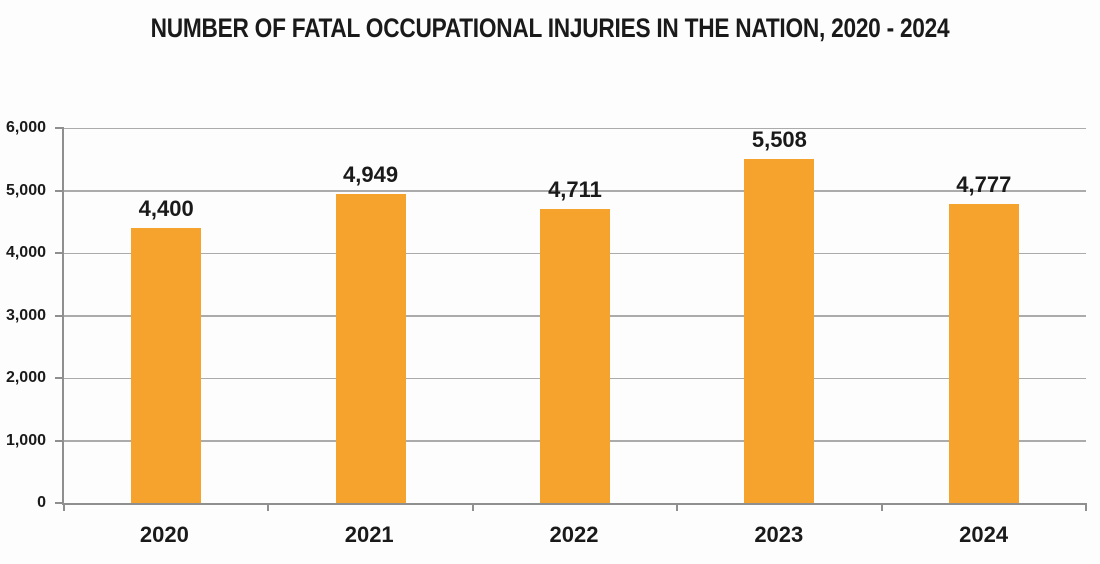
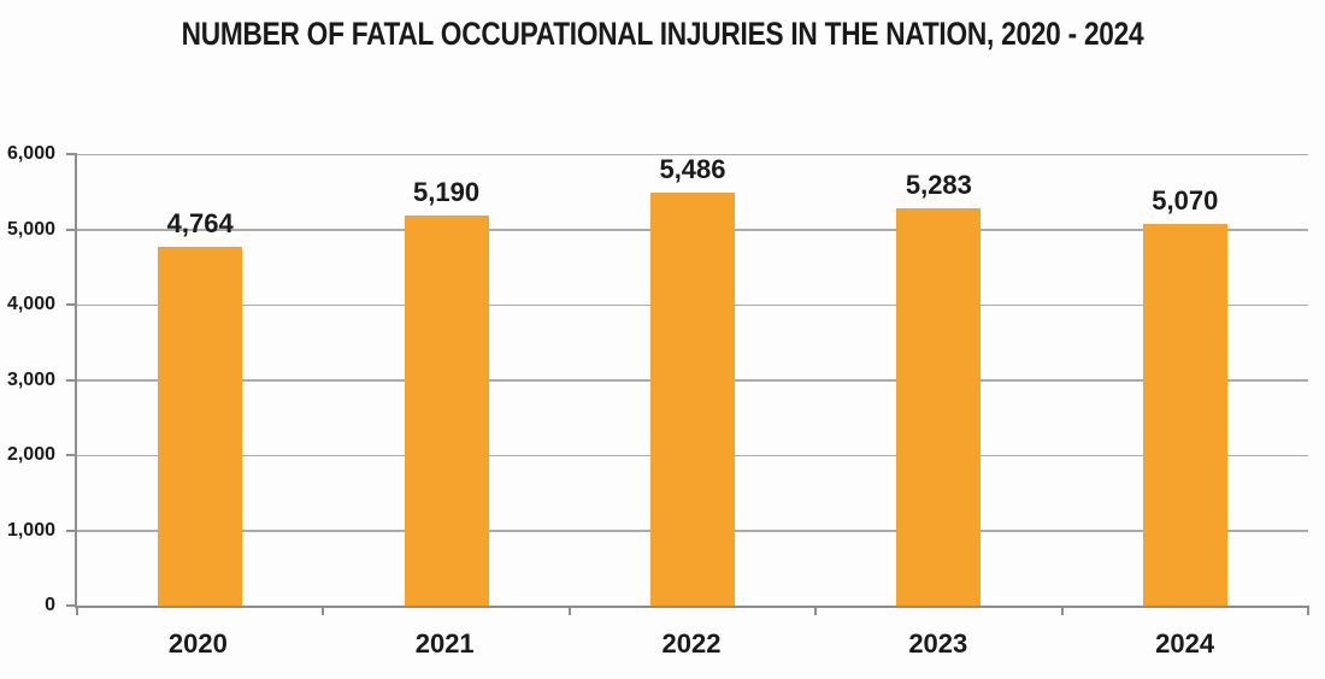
2020: 4,400 -> 4,764
2021: 4,949 -> 5,190
2022: 4,711 -> 5,486
2023: 5,508 -> 5,283
2024: 4,777 -> 5,070
